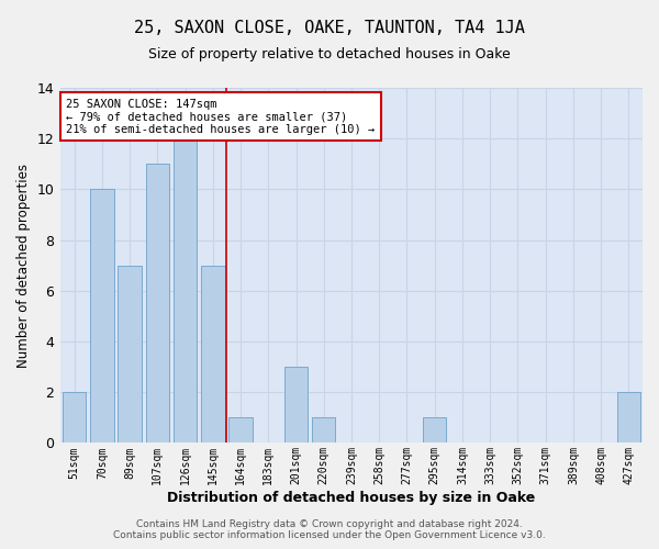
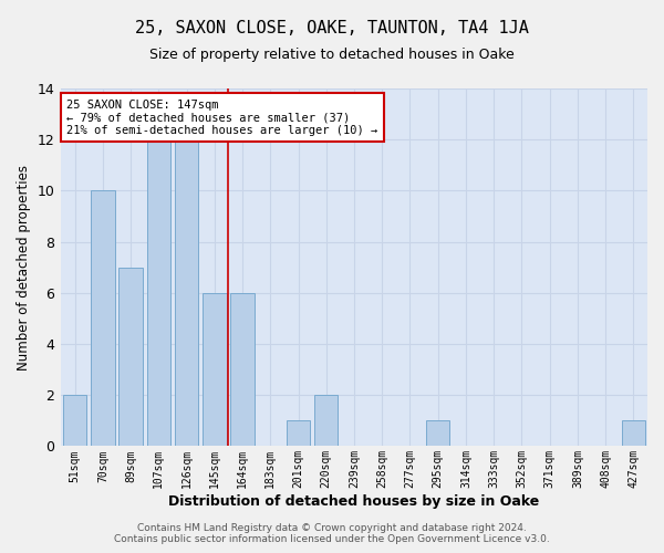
107sqm: 11 -> 12
145sqm: 7 -> 6
164sqm: 1 -> 6
201sqm: 3 -> 1
220sqm: 1 -> 2
427sqm: 2 -> 1
